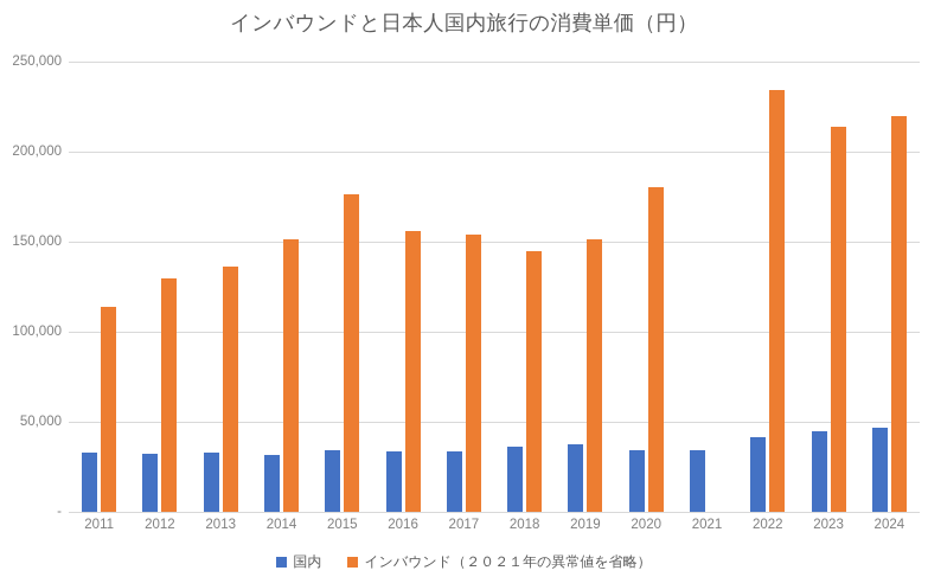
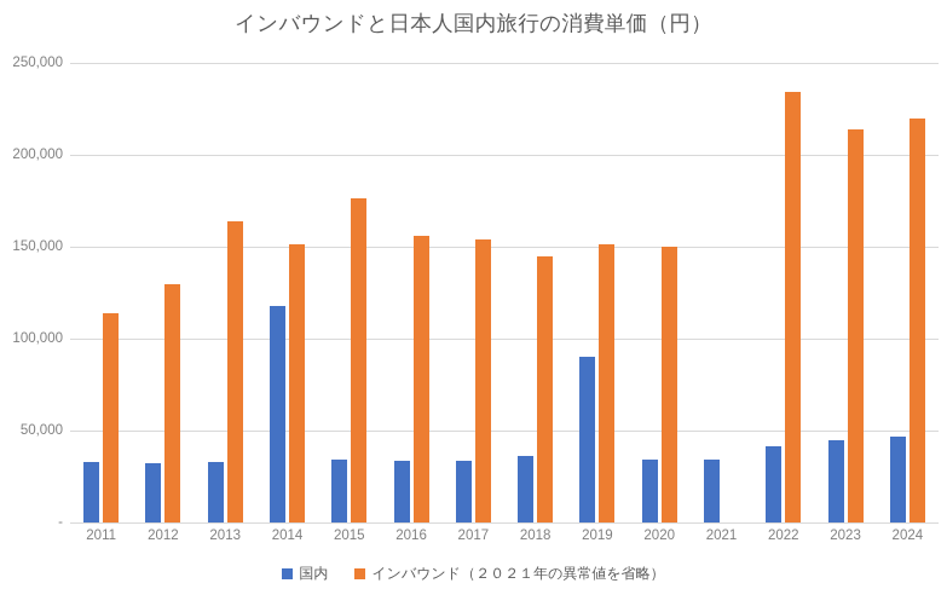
インバウンド（２０２１年の異常値を省略）/2013: 136000 -> 164000
国内/2014: 32000 -> 118000
国内/2019: 38000 -> 90000
インバウンド（２０２１年の異常値を省略）/2020: 180000 -> 150000
